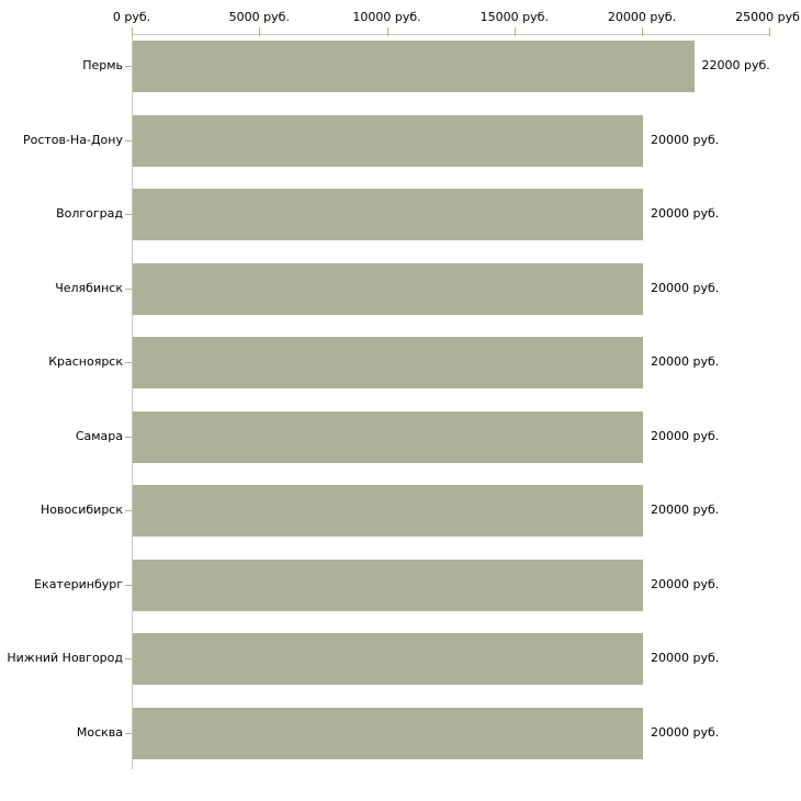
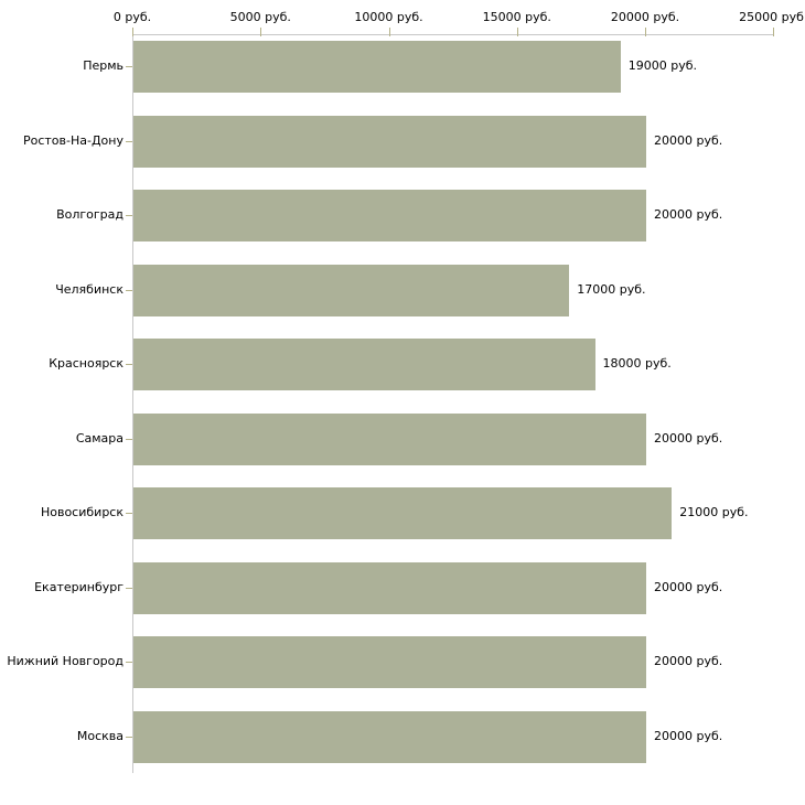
Пермь: 22000 -> 19000
Челябинск: 20000 -> 17000
Красноярск: 20000 -> 18000
Новосибирск: 20000 -> 21000
